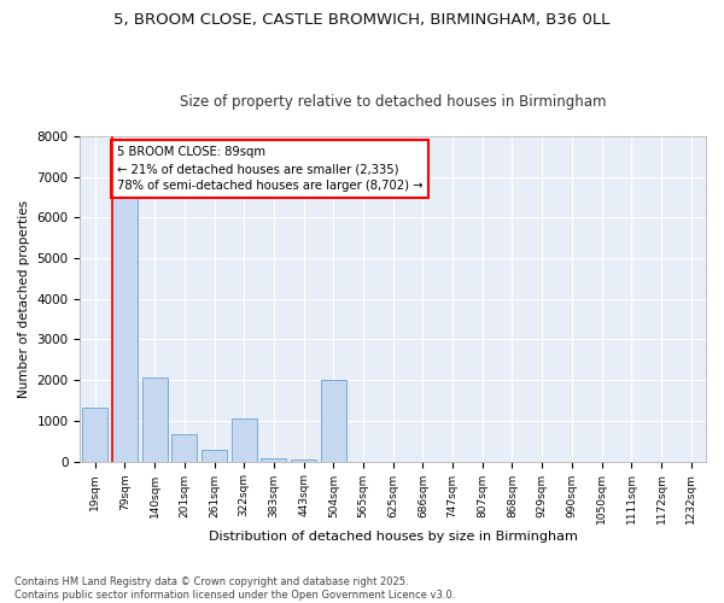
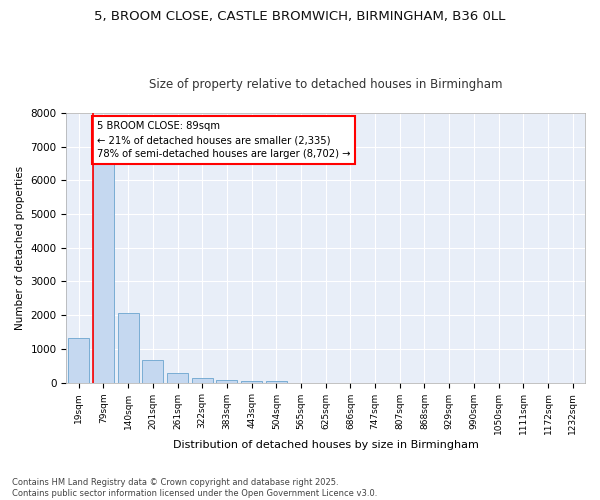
322sqm: 1050 -> 140
504sqm: 2000 -> 60
